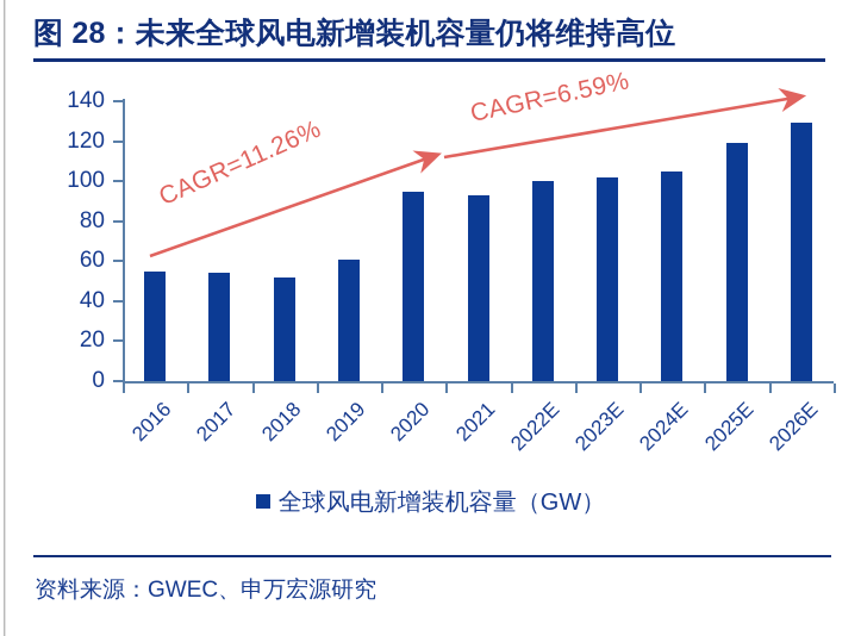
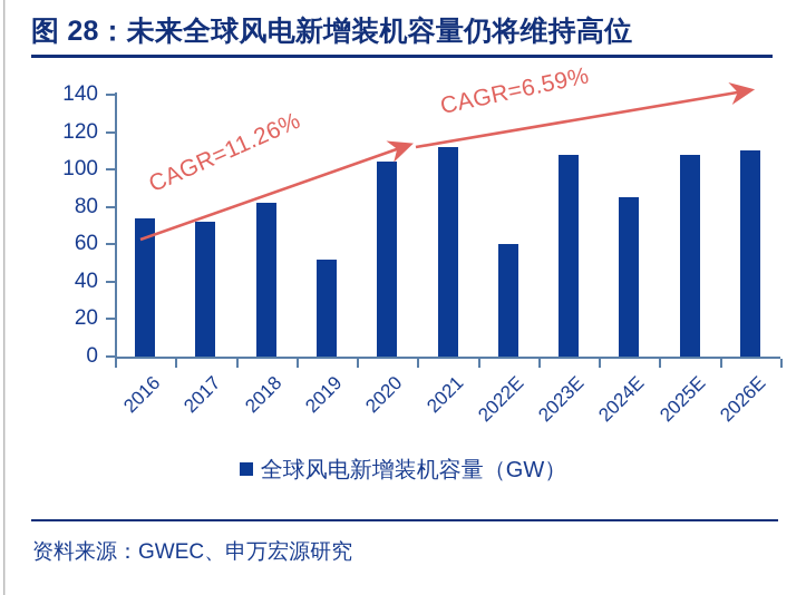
2016: 55 -> 74
2017: 54 -> 72
2018: 52 -> 82
2019: 61 -> 52
2020: 95 -> 104
2021: 93 -> 112
2022E: 100 -> 60
2023E: 102 -> 108
2024E: 105 -> 85
2025E: 119 -> 108
2026E: 129 -> 110
